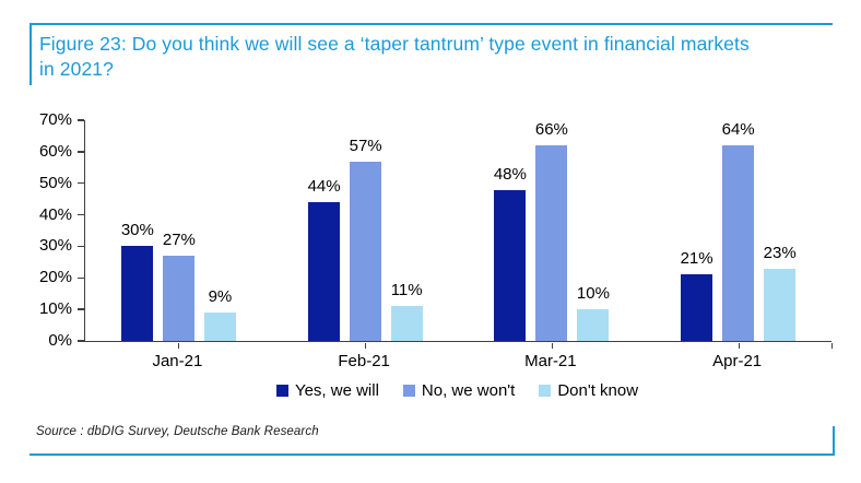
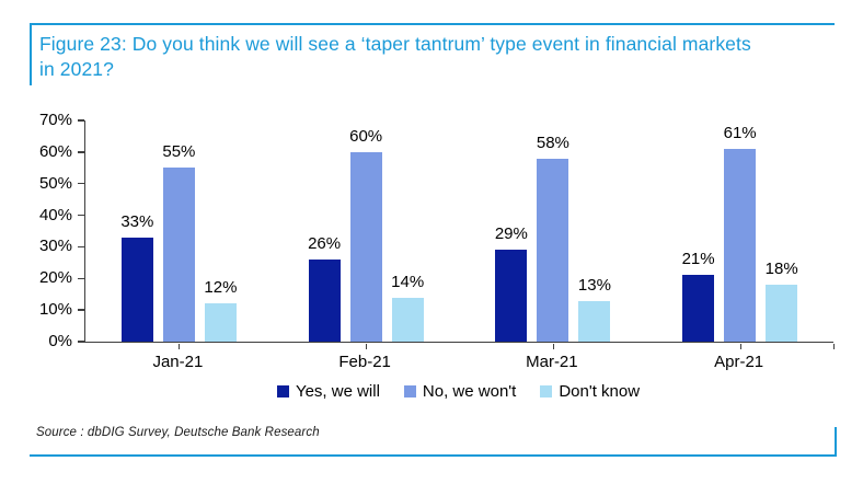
Yes, we will/Jan-21: 30% -> 33%
No, we won't/Jan-21: 27% -> 55%
Don't know/Jan-21: 9% -> 12%
Yes, we will/Feb-21: 44% -> 26%
No, we won't/Feb-21: 57% -> 60%
Don't know/Feb-21: 11% -> 14%
Yes, we will/Mar-21: 48% -> 29%
No, we won't/Mar-21: 66% -> 58%
Don't know/Mar-21: 10% -> 13%
No, we won't/Apr-21: 64% -> 61%
Don't know/Apr-21: 23% -> 18%
